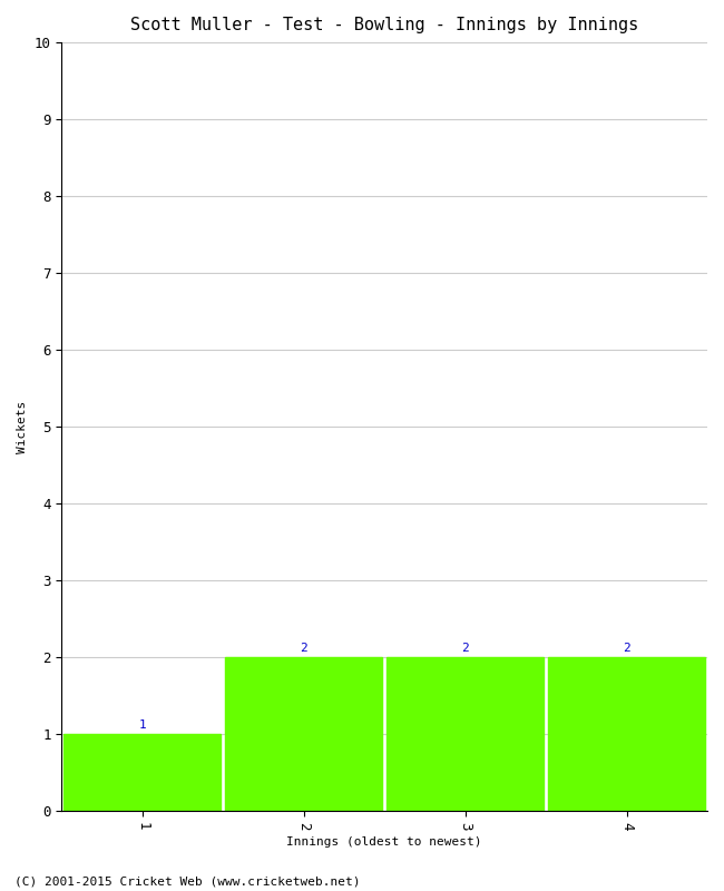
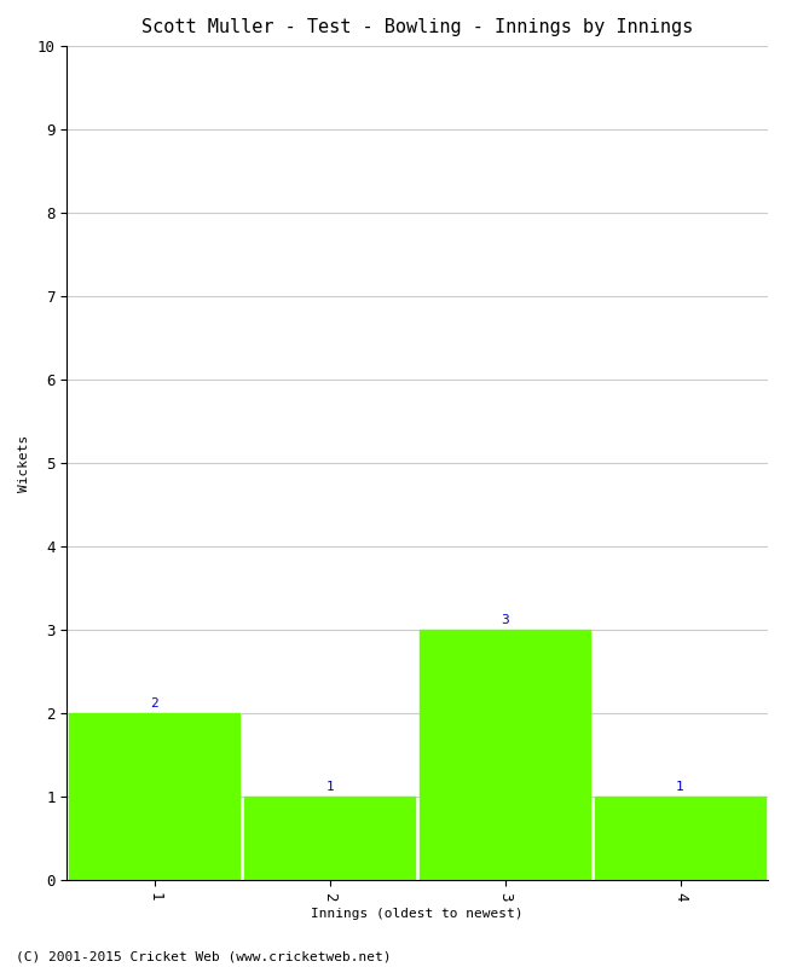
1: 1 -> 2
2: 2 -> 1
3: 2 -> 3
4: 2 -> 1
